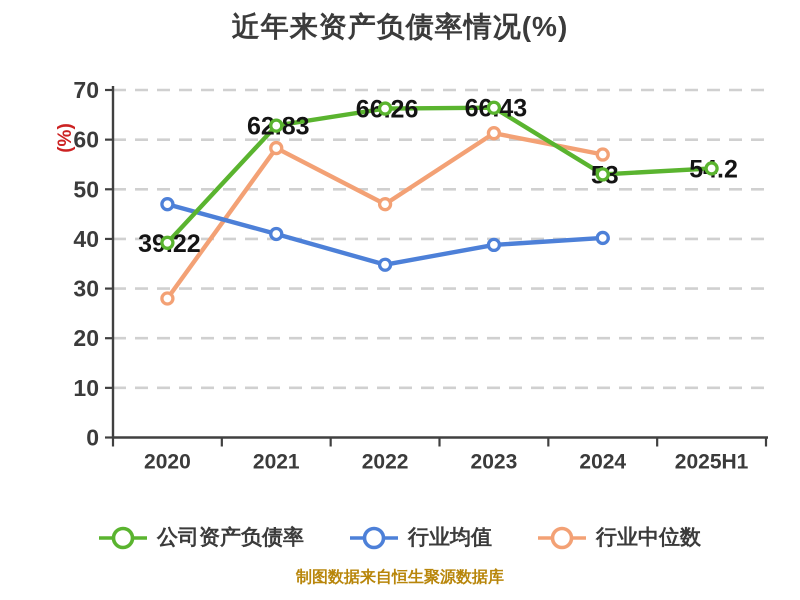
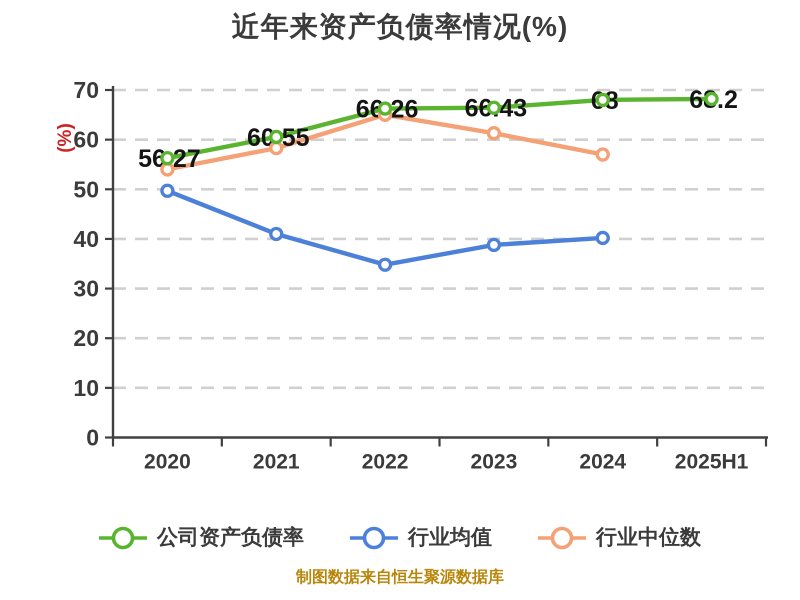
公司资产负债率/2020: 39.22 -> 56.27
行业均值/2020: 47 -> 50
行业中位数/2020: 28 -> 54
公司资产负债率/2021: 62.83 -> 60.55
行业中位数/2022: 47 -> 65
公司资产负债率/2024: 53 -> 68
公司资产负债率/2025H1: 54.2 -> 68.2
